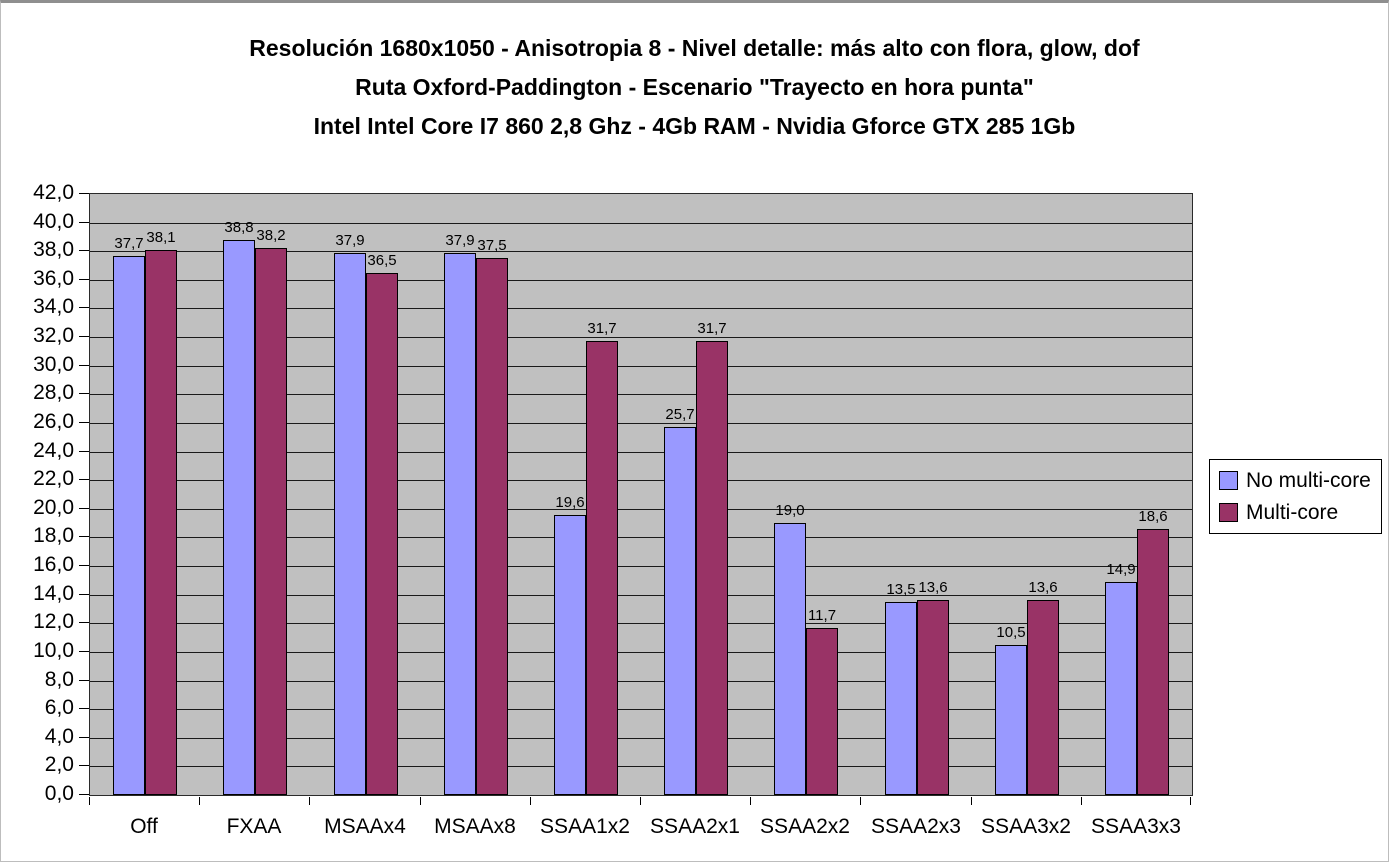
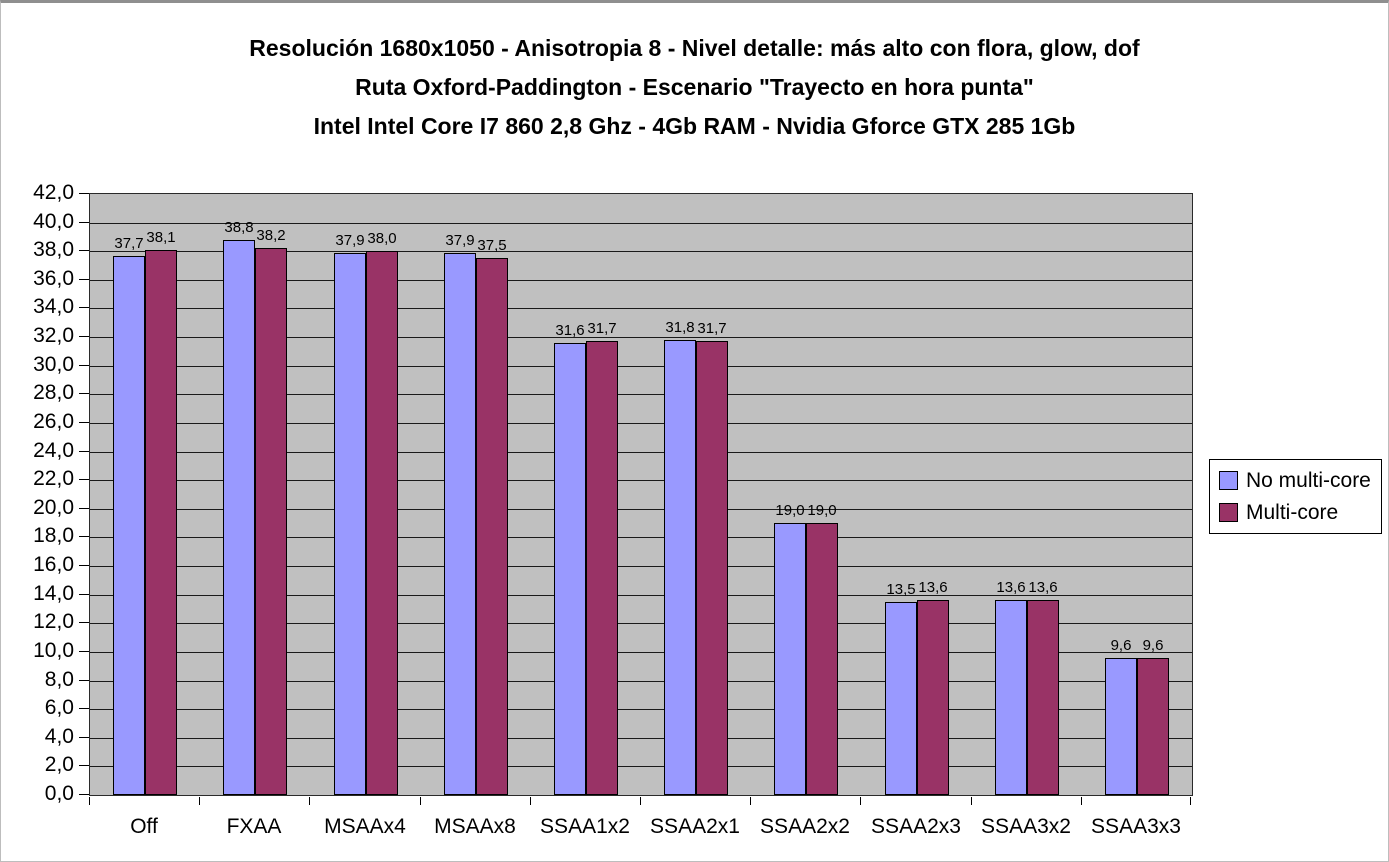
Multi-core/MSAAx4: 36,5 -> 38,0
No multi-core/SSAA1x2: 19,6 -> 31,6
No multi-core/SSAA2x1: 25,7 -> 31,8
Multi-core/SSAA2x2: 11,7 -> 19,0
No multi-core/SSAA3x2: 10,5 -> 13,6
No multi-core/SSAA3x3: 14,9 -> 9,6
Multi-core/SSAA3x3: 18,6 -> 9,6
